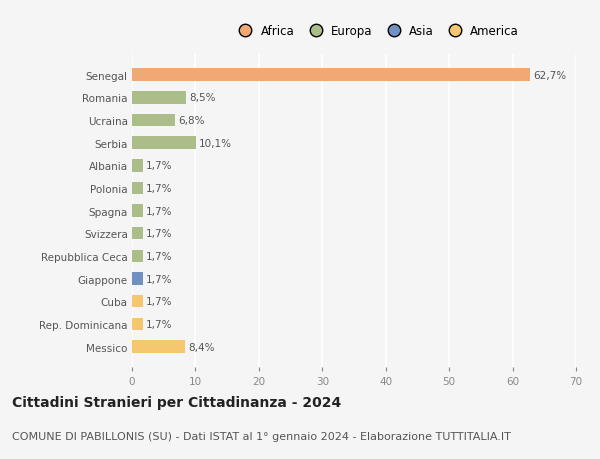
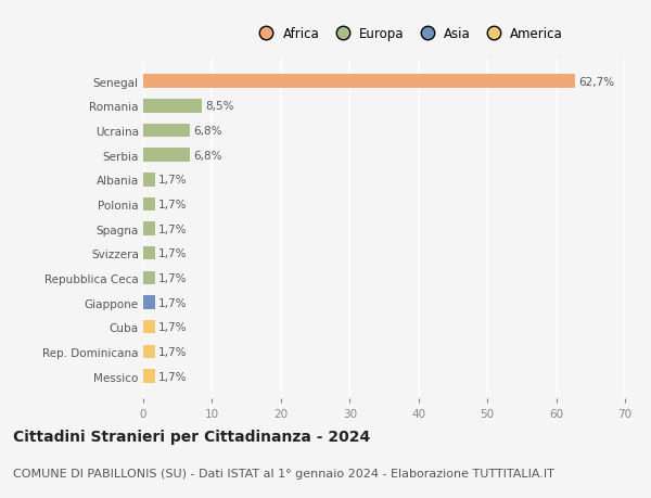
Serbia: 10,1% -> 6,8%
Messico: 8,4% -> 1,7%
